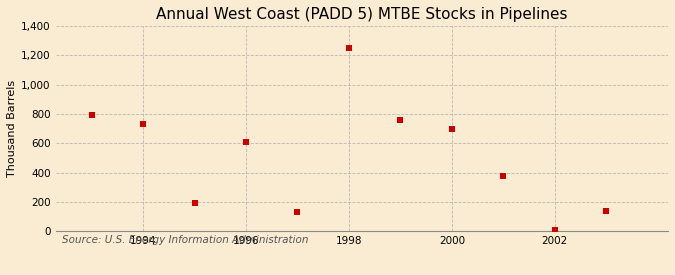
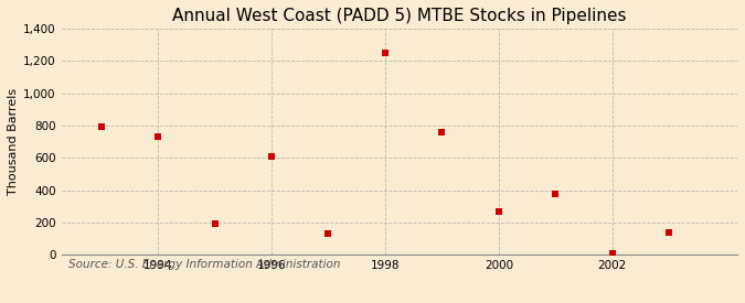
2000: 700 -> 270
